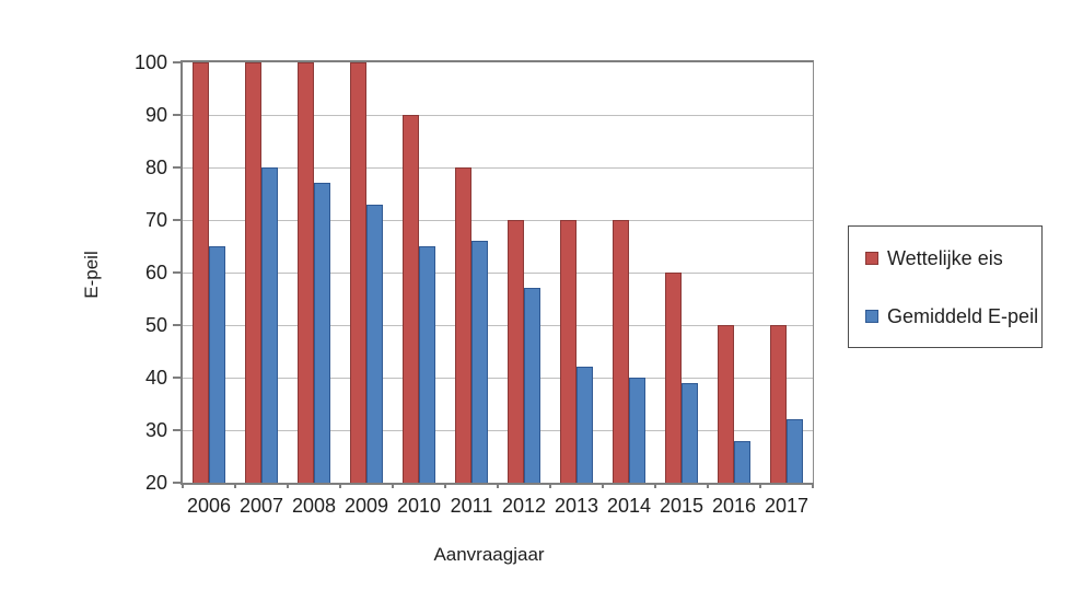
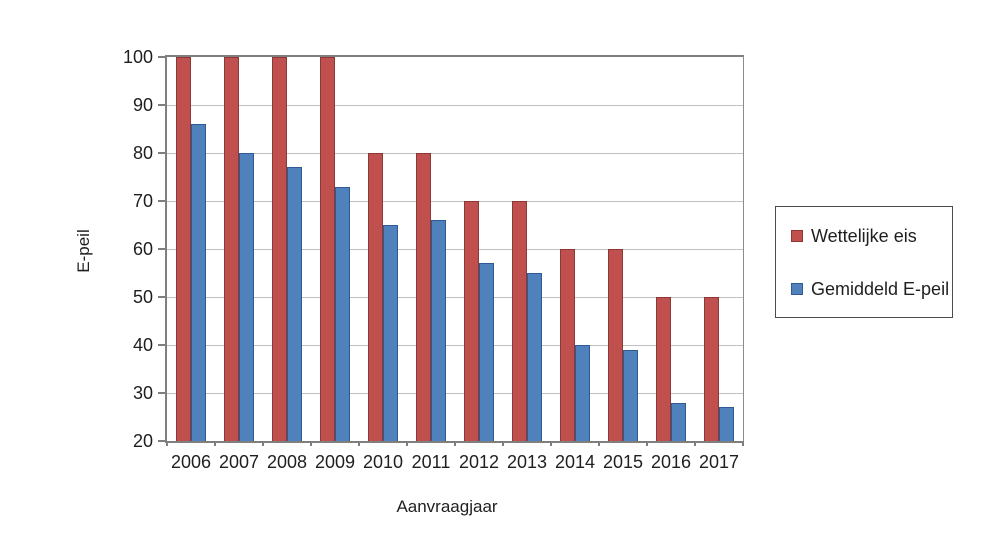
Gemiddeld E-peil/2006: 65 -> 86
Wettelijke eis/2010: 90 -> 80
Gemiddeld E-peil/2013: 42 -> 55
Wettelijke eis/2014: 70 -> 60
Gemiddeld E-peil/2017: 32 -> 27
